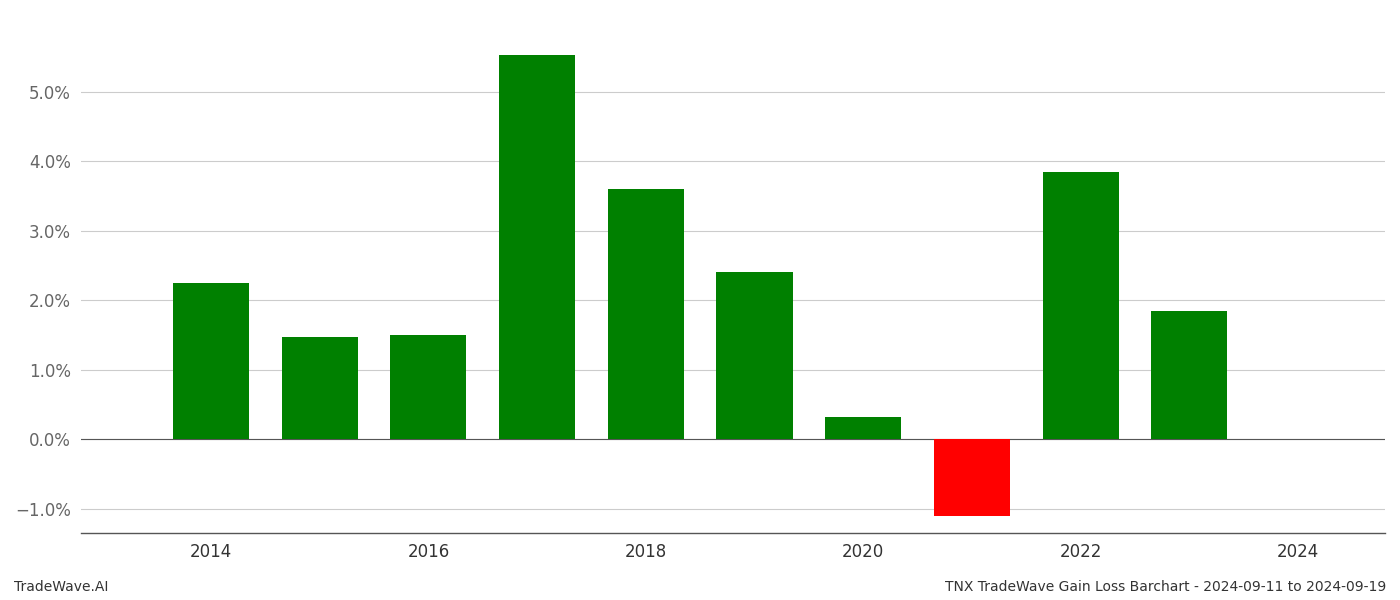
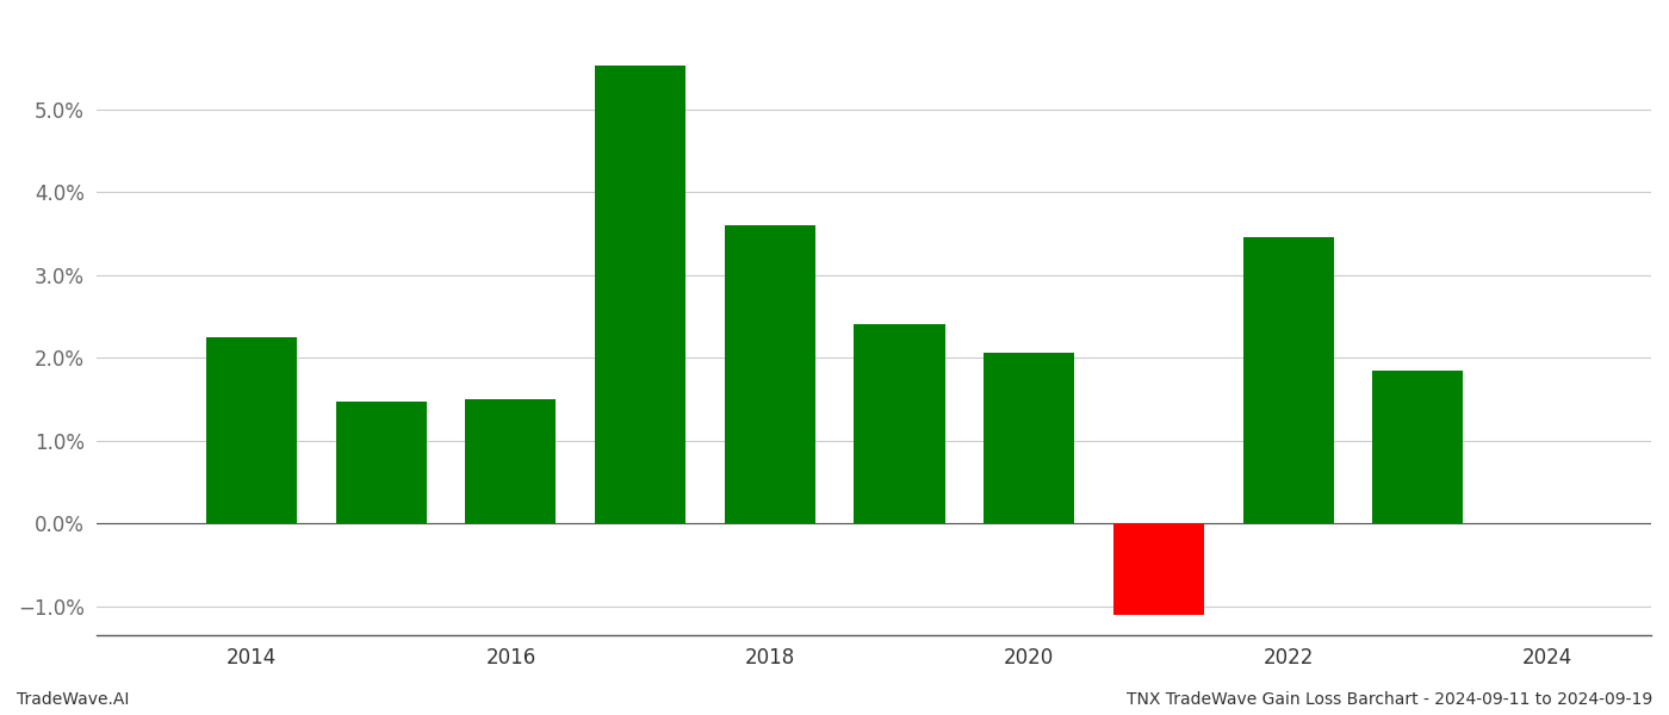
2020: 0.32% -> 2.06%
2022: 3.85% -> 3.46%
